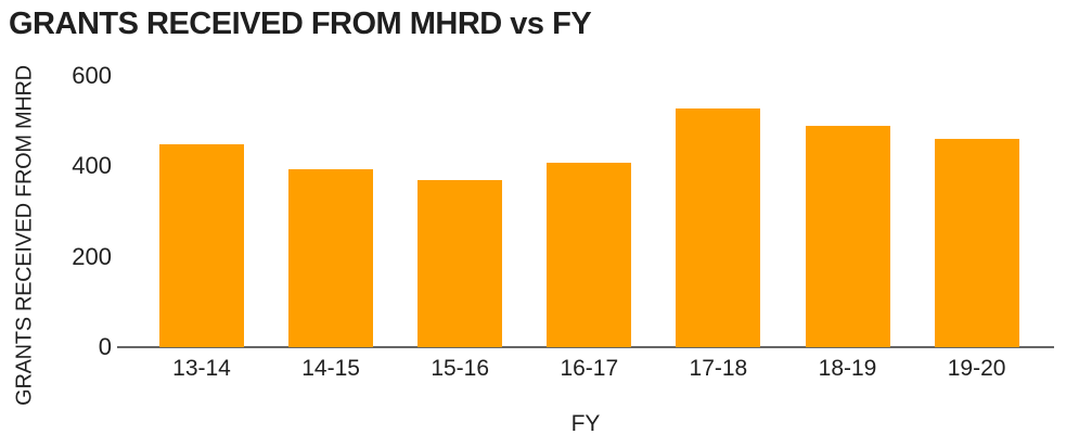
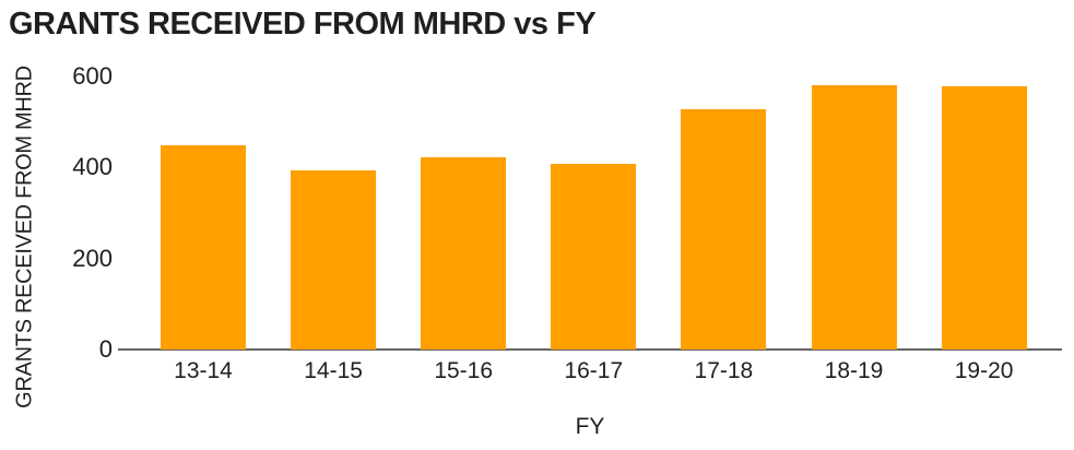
15-16: 370 -> 420
18-19: 490 -> 580
19-20: 460 -> 580
